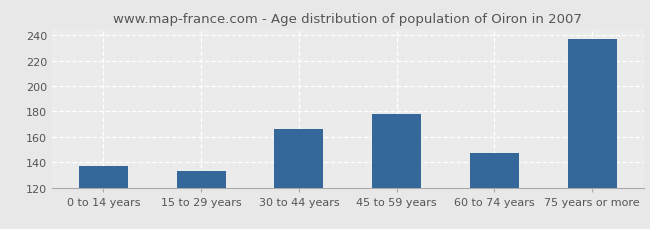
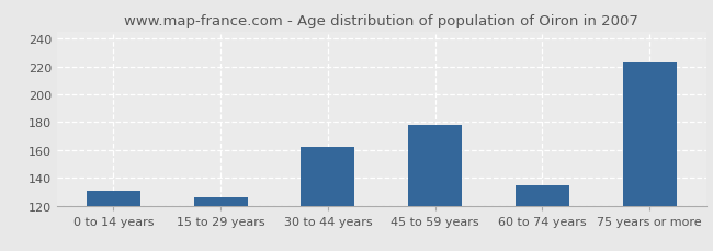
0 to 14 years: 137 -> 131
15 to 29 years: 133 -> 126
30 to 44 years: 166 -> 162
60 to 74 years: 147 -> 135
75 years or more: 237 -> 223
